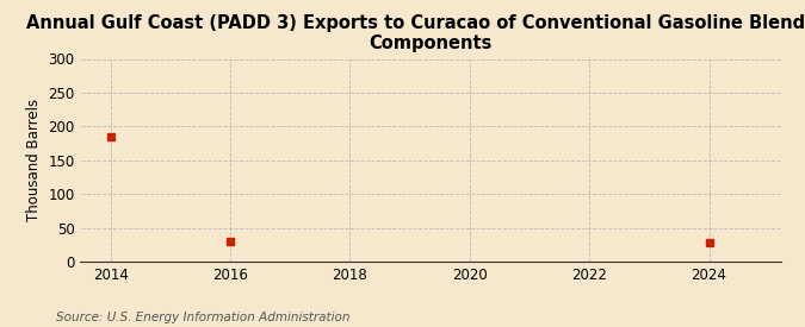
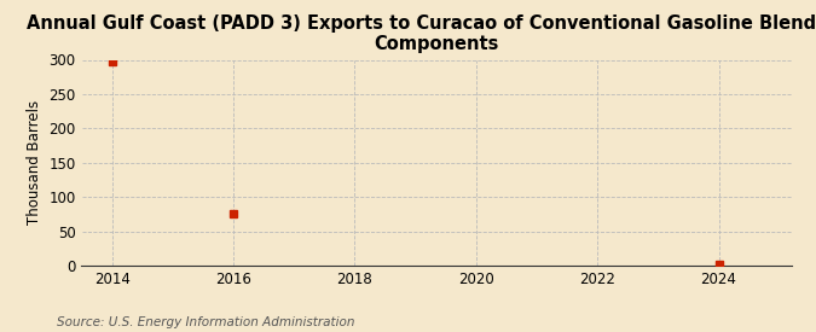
2014: 184 -> 297
2016: 30 -> 76
2024: 28 -> 1
